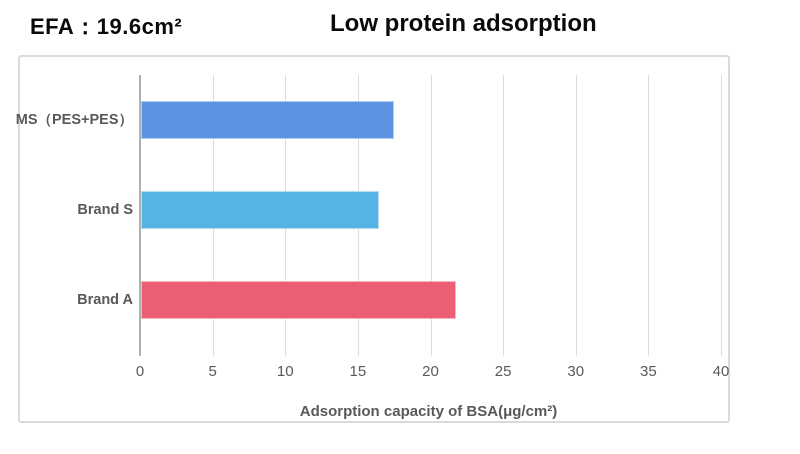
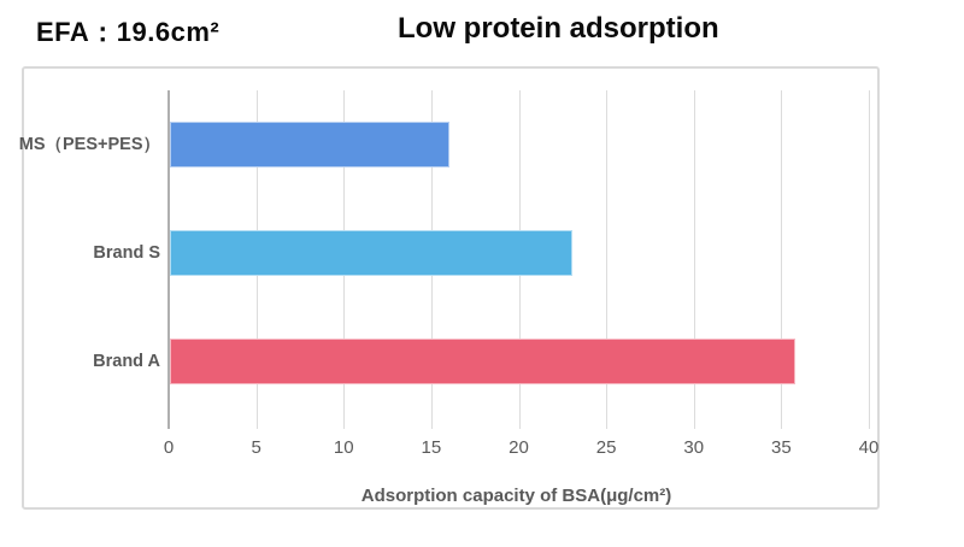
MS（PES+PES）: 17.4 -> 16.0
Brand S: 16.4 -> 23.0
Brand A: 21.7 -> 35.7
